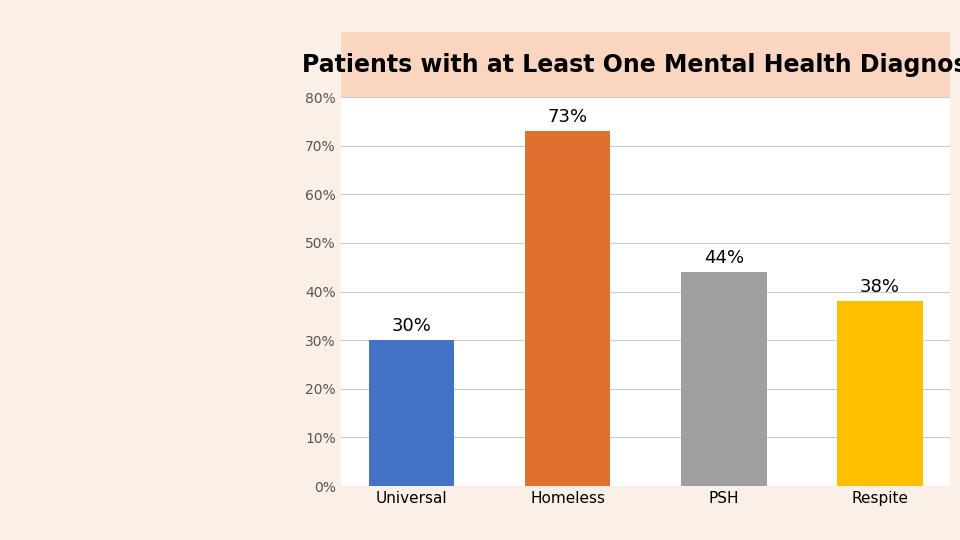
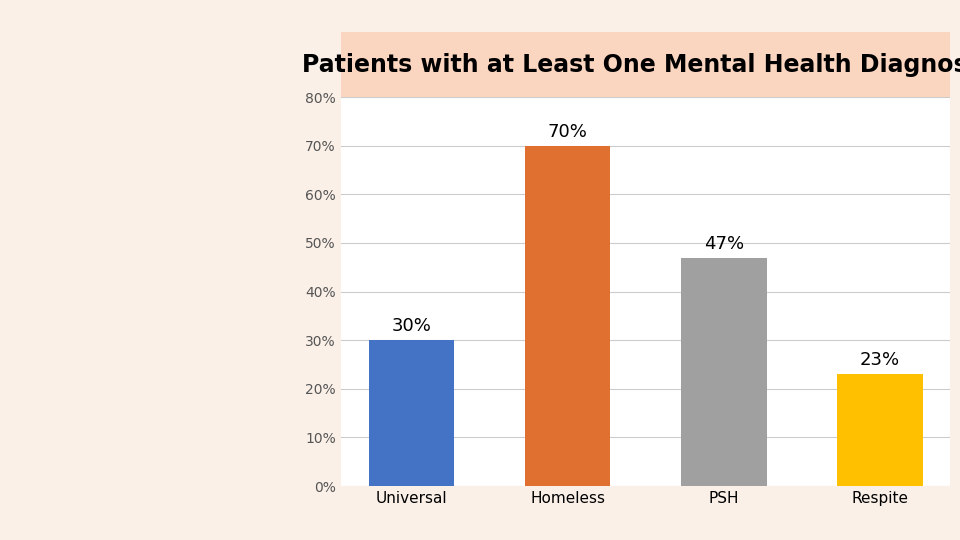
Homeless: 73% -> 70%
PSH: 44% -> 47%
Respite: 38% -> 23%
